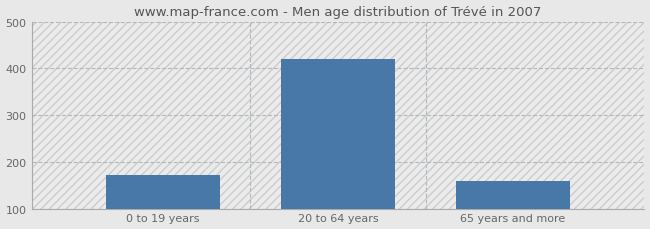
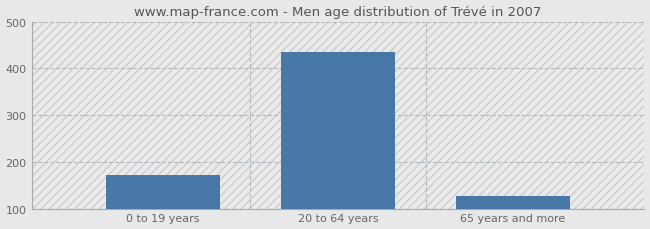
20 to 64 years: 420 -> 434
65 years and more: 160 -> 126
